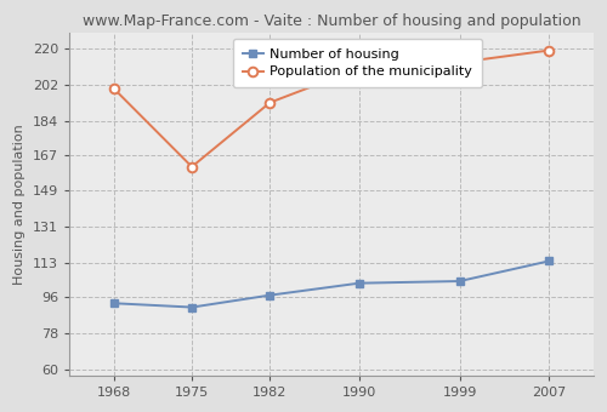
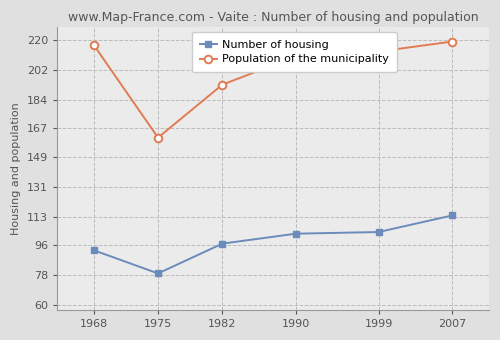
Population of the municipality/1968: 200 -> 217
Number of housing/1975: 91 -> 79
